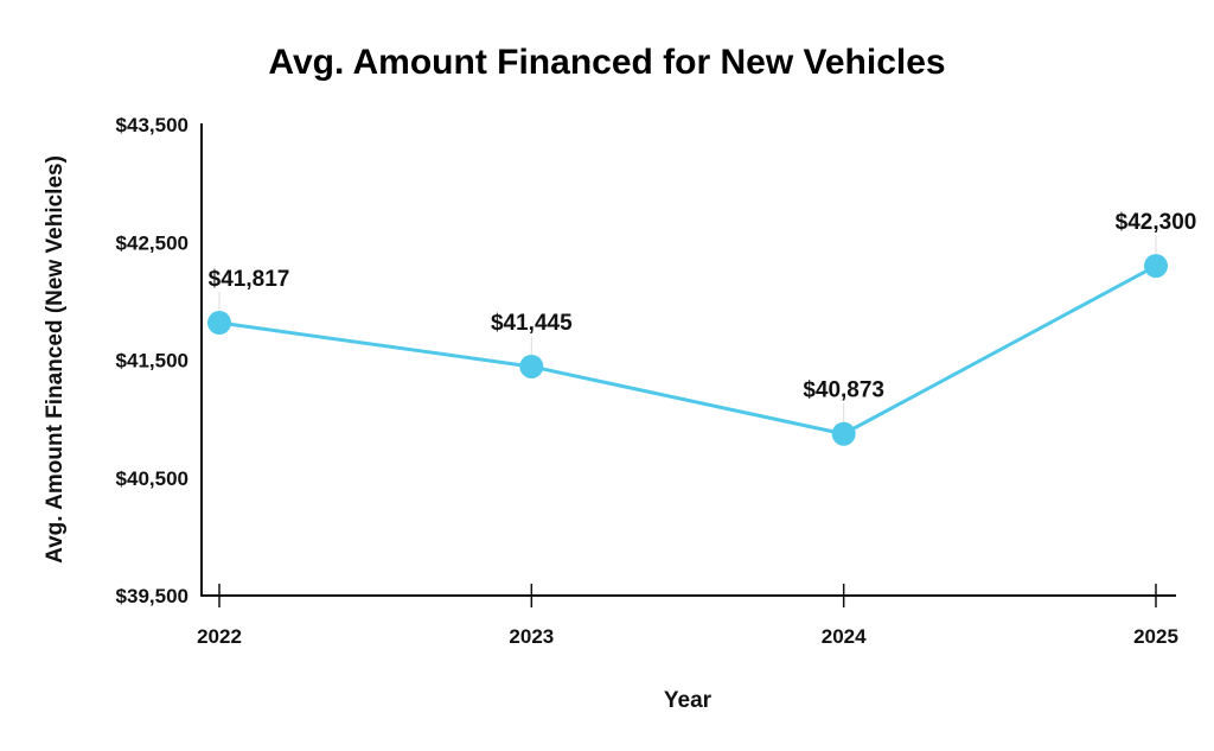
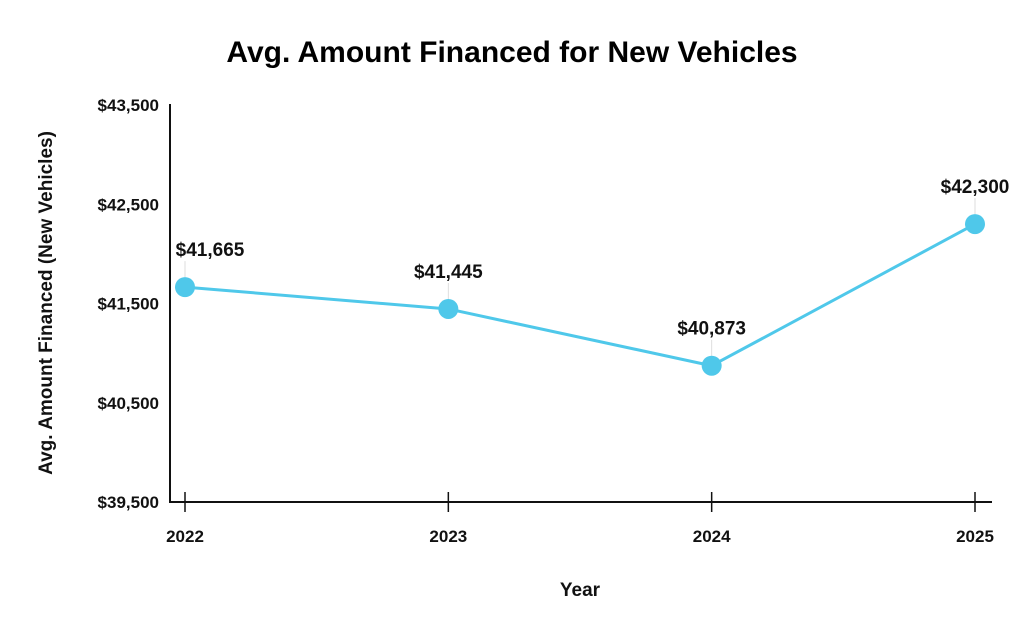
2022: $41,817 -> $41,665
